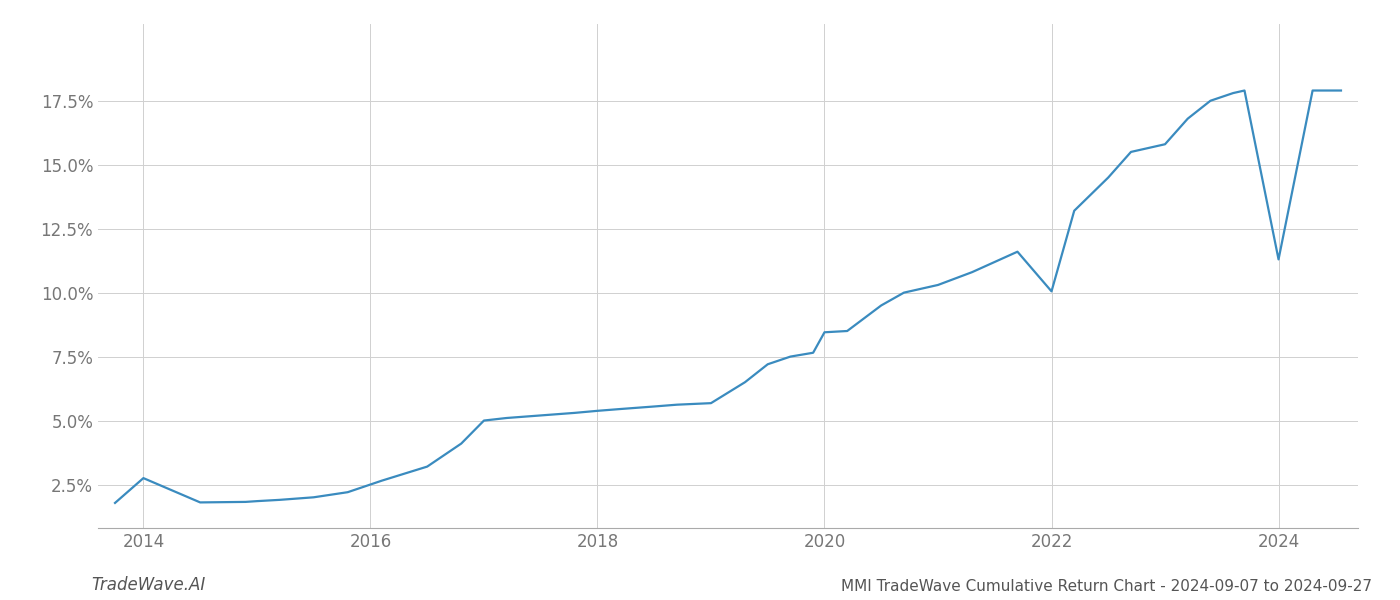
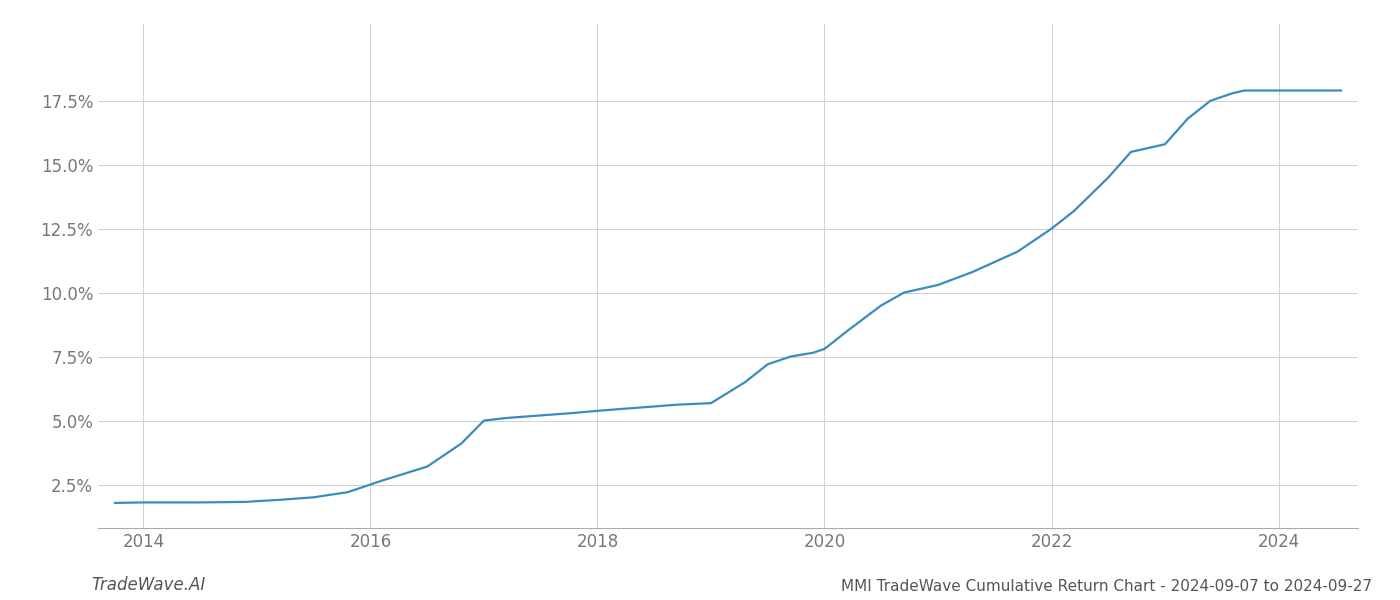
2014: 2.75% -> 1.80%
2020: 8.45% -> 7.80%
2022: 10.05% -> 12.50%
2024: 11.30% -> 17.90%
